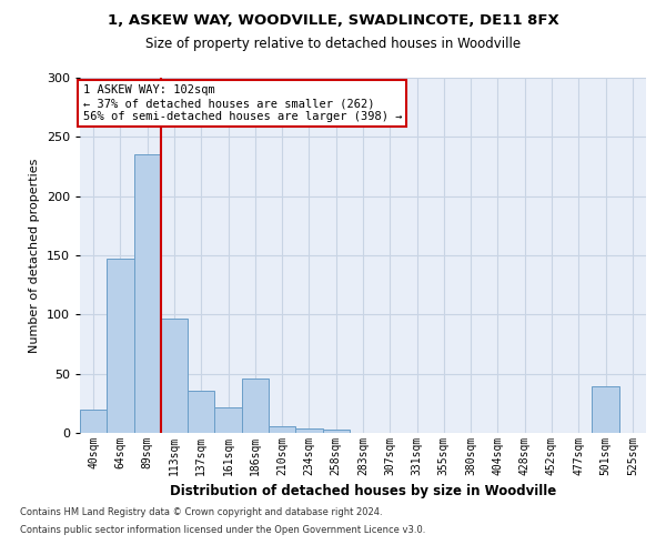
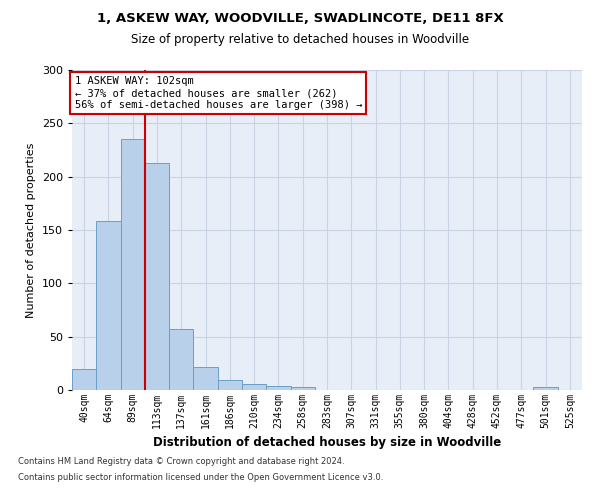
64sqm: 147 -> 158
113sqm: 97 -> 213
137sqm: 36 -> 57
186sqm: 46 -> 9
501sqm: 39 -> 3
